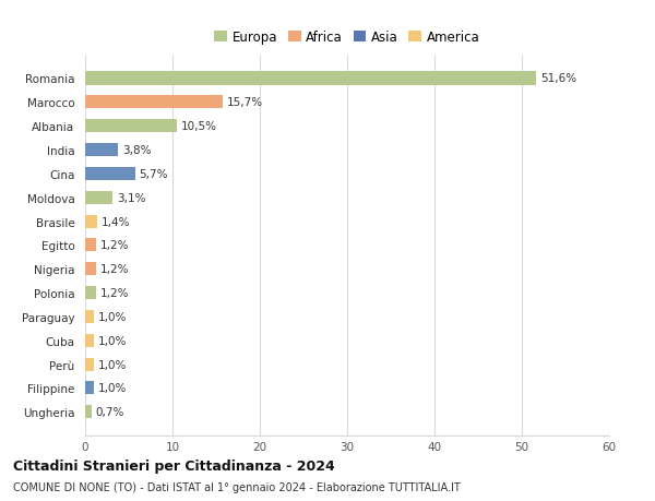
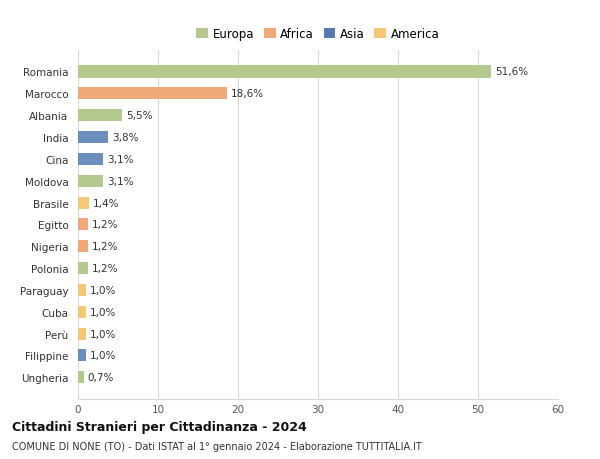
Marocco: 15,7% -> 18,6%
Albania: 10,5% -> 5,5%
Cina: 5,7% -> 3,1%
